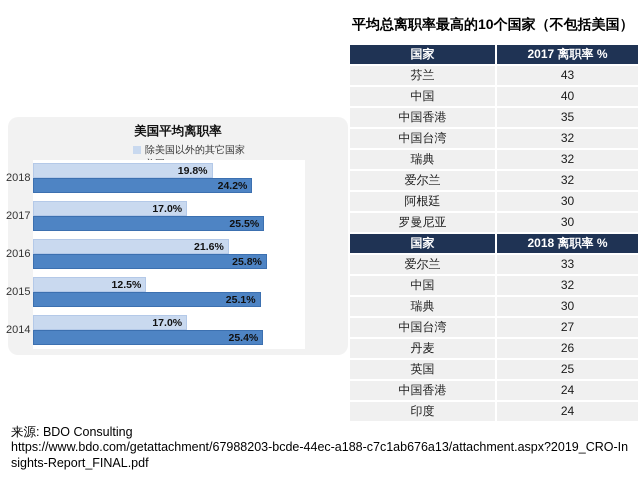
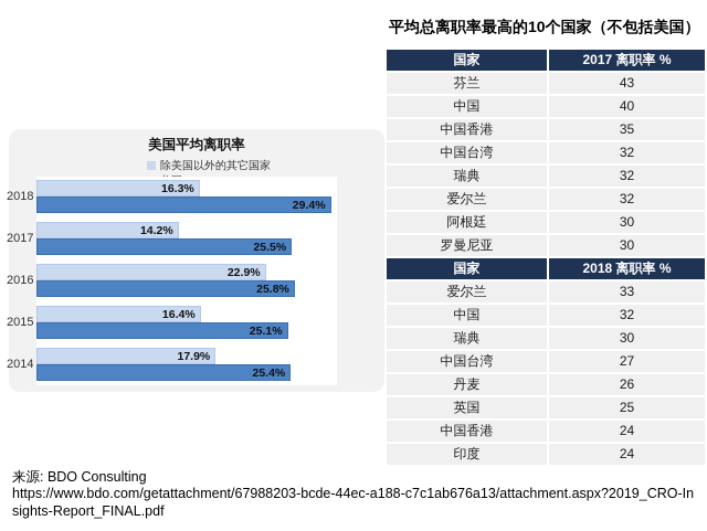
美国平均离职率/除美国以外的其它国家/2018: 19.8% -> 16.3%
美国平均离职率/美国/2018: 24.2% -> 29.4%
美国平均离职率/除美国以外的其它国家/2017: 17.0% -> 14.2%
美国平均离职率/除美国以外的其它国家/2016: 21.6% -> 22.9%
美国平均离职率/除美国以外的其它国家/2015: 12.5% -> 16.4%
美国平均离职率/除美国以外的其它国家/2014: 17.0% -> 17.9%
